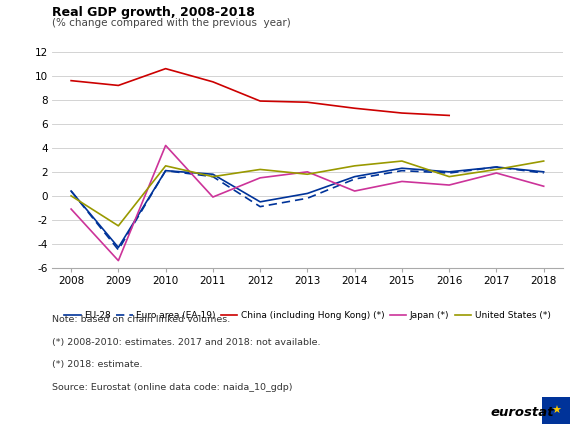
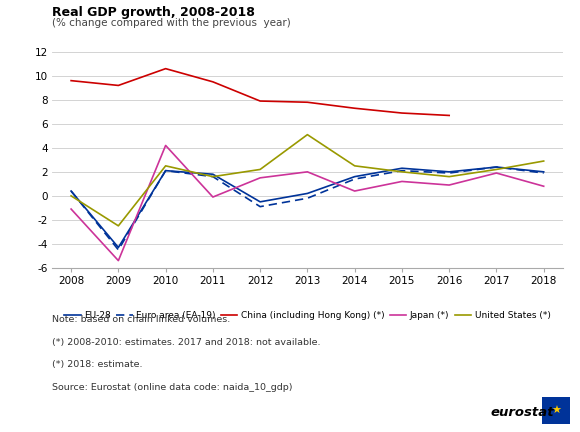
United States (*)/2013: 1.8 -> 5.1
United States (*)/2015: 2.9 -> 2.0
